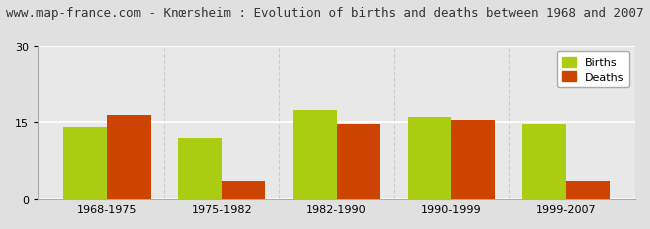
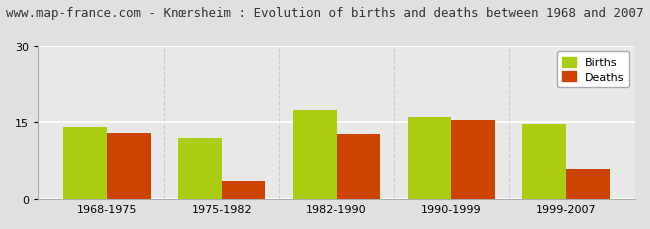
Deaths/1968-1975: 16.5 -> 13.0
Deaths/1982-1990: 14.7 -> 12.8
Deaths/1999-2007: 3.5 -> 5.8
